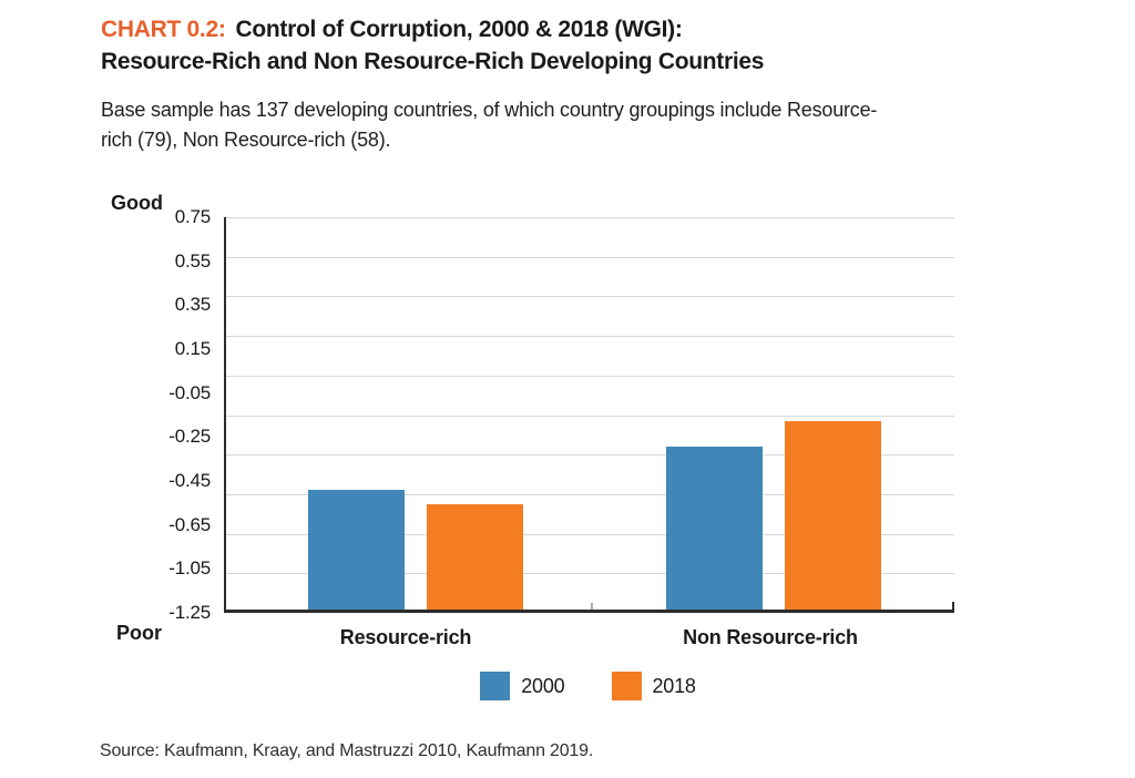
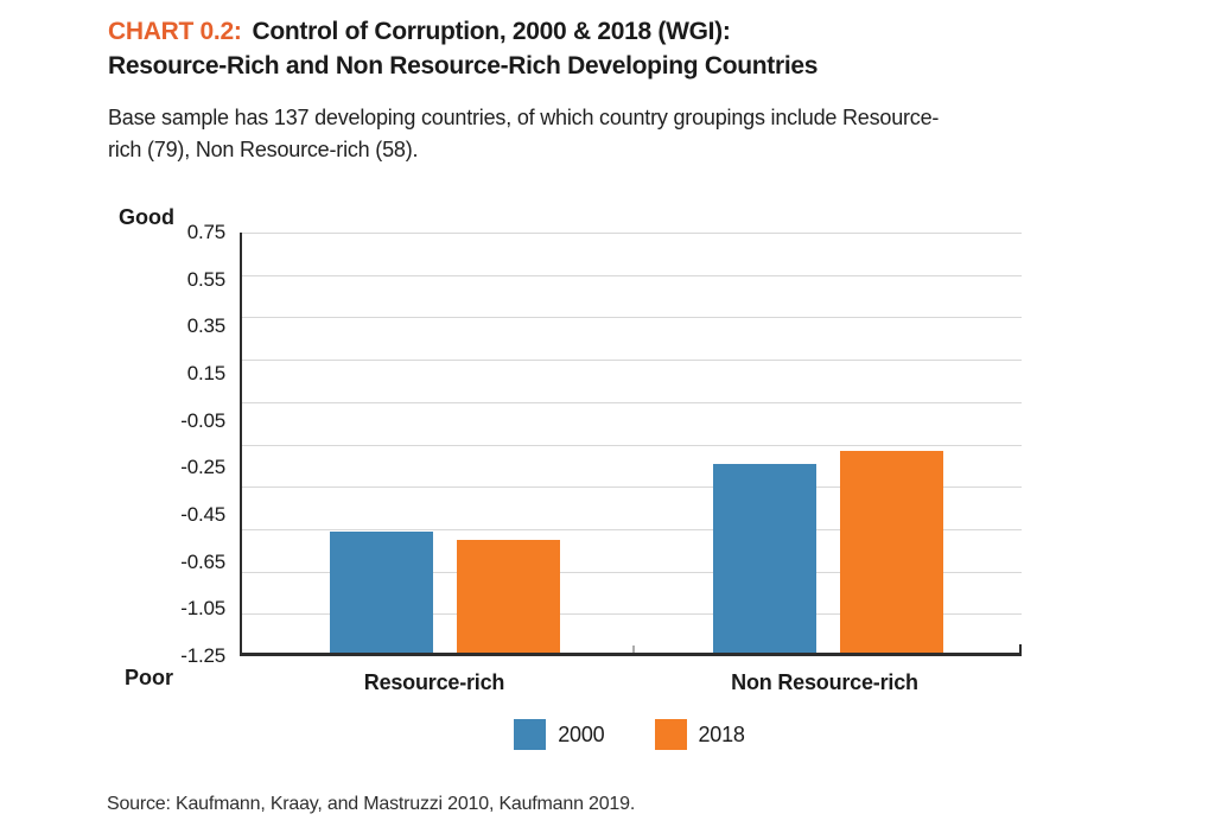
2000/Resource-rich: -0.63 -> -0.66
2000/Non Resource-rich: -0.41 -> -0.34
